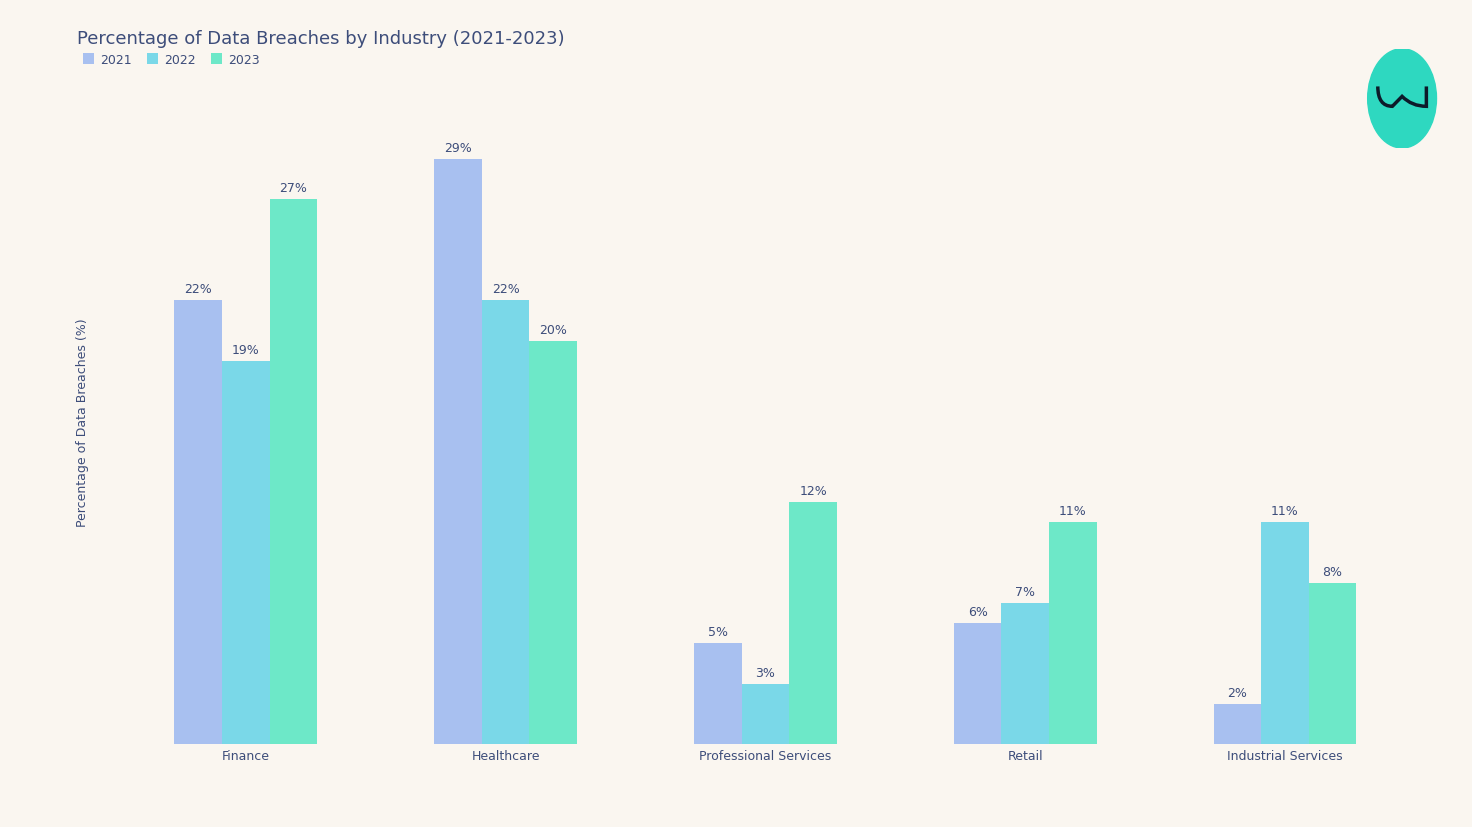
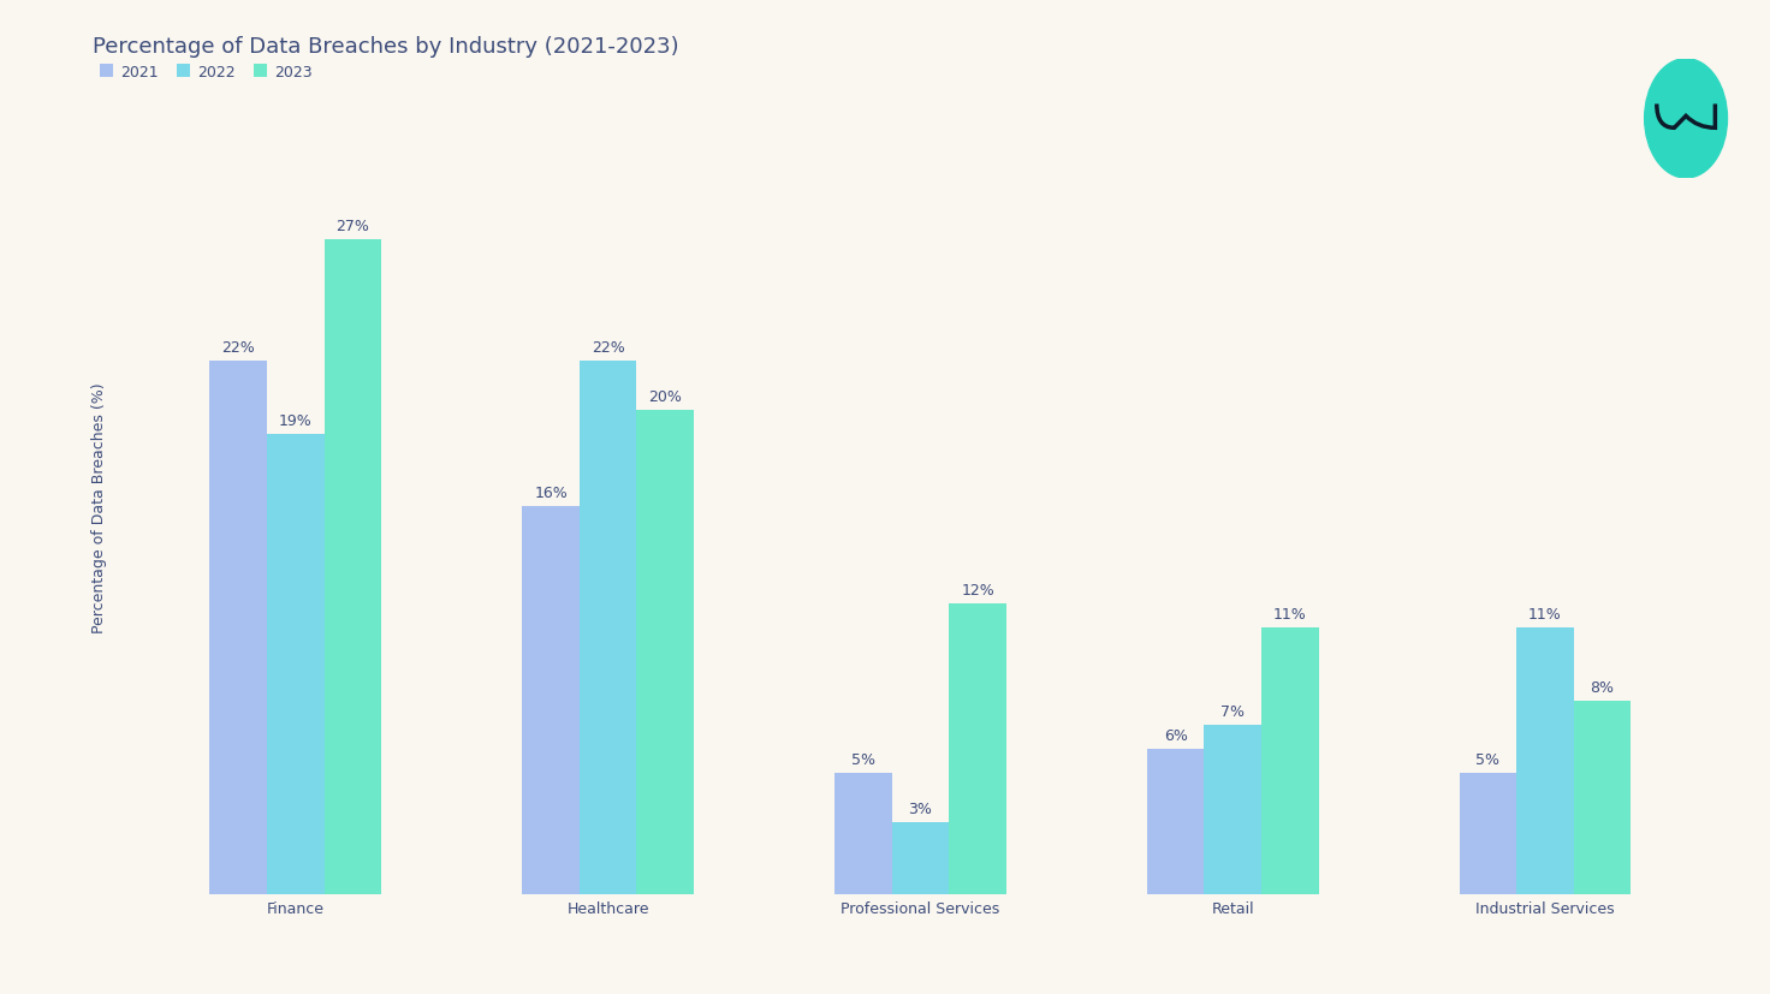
2021/Healthcare: 29% -> 16%
2021/Industrial Services: 2% -> 5%
